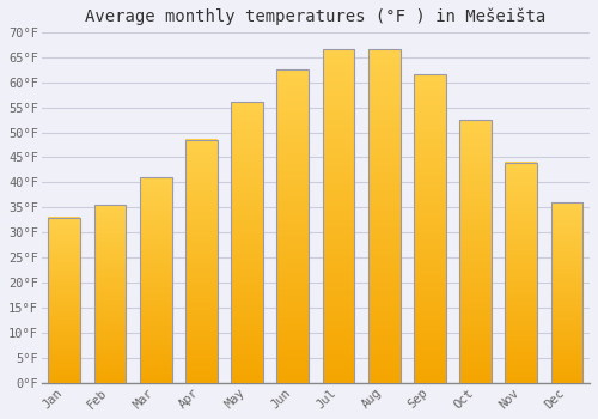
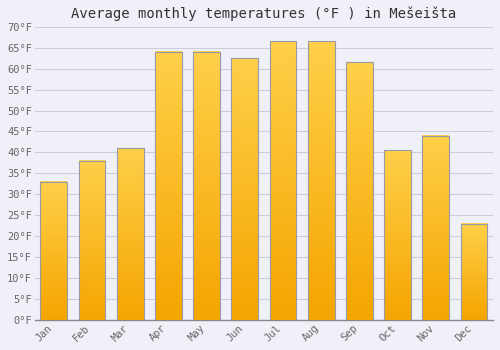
Feb: 35.5°F -> 38.0°F
Apr: 48.5°F -> 64.0°F
May: 56.0°F -> 64.0°F
Oct: 52.5°F -> 40.5°F
Dec: 36.0°F -> 23.0°F
